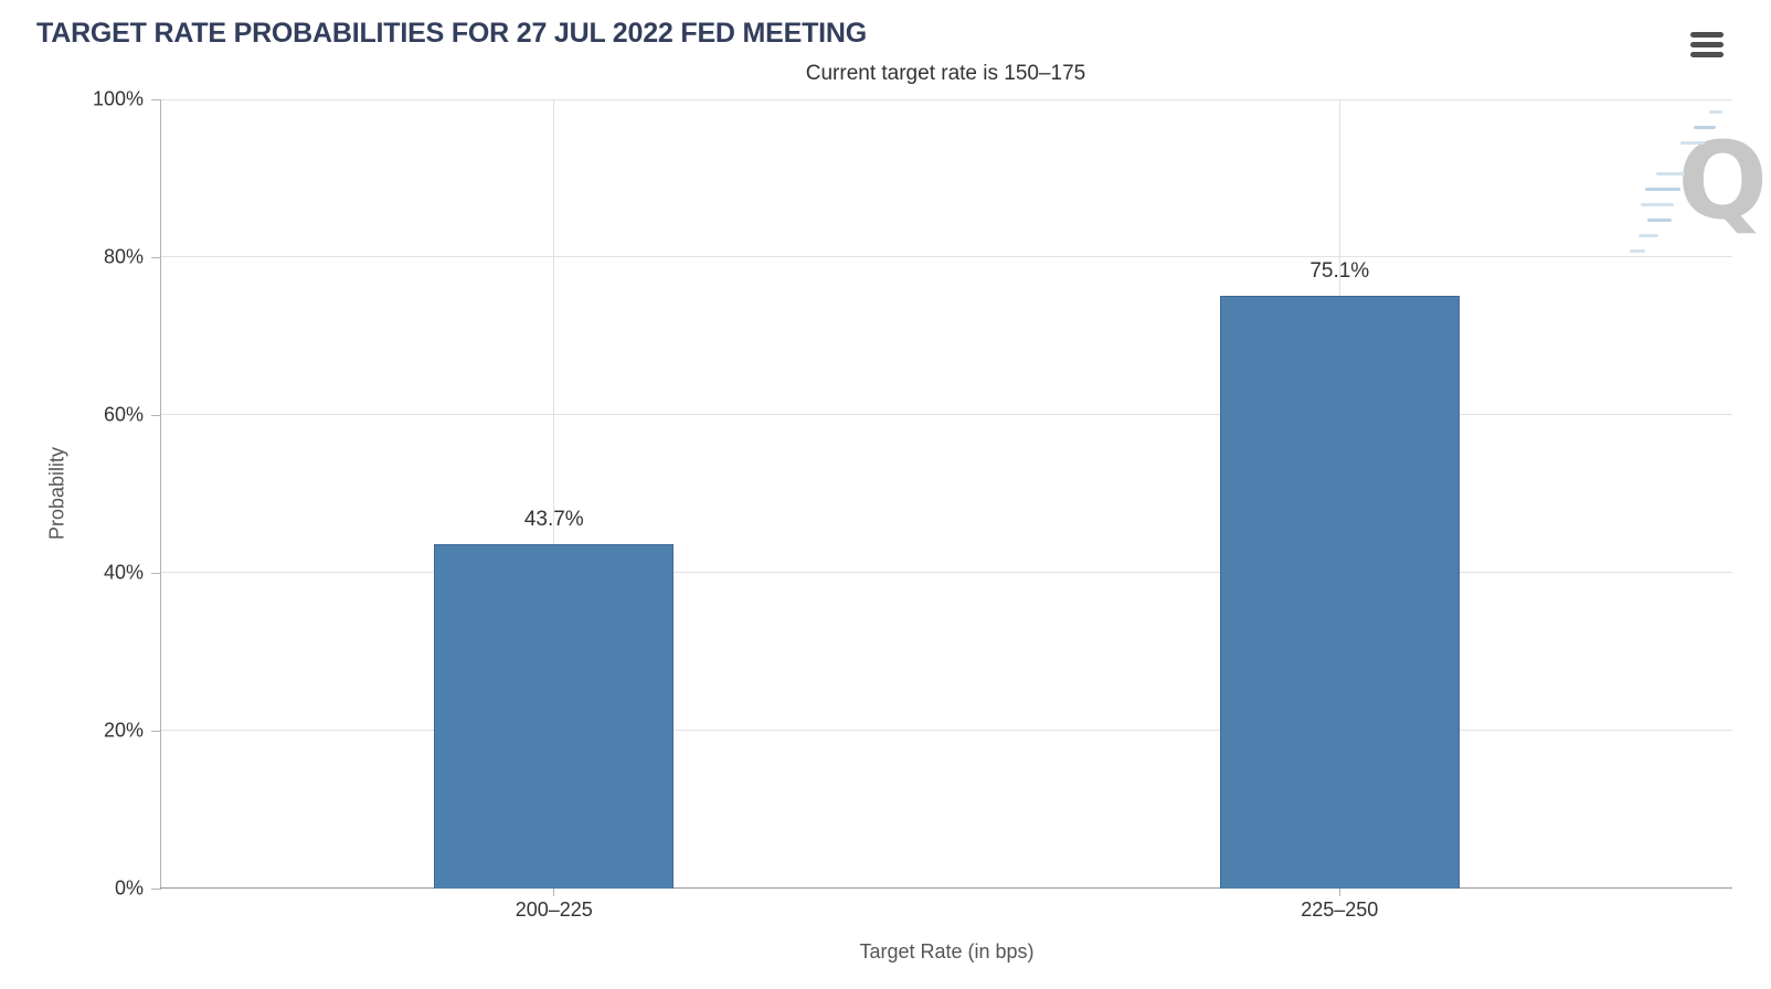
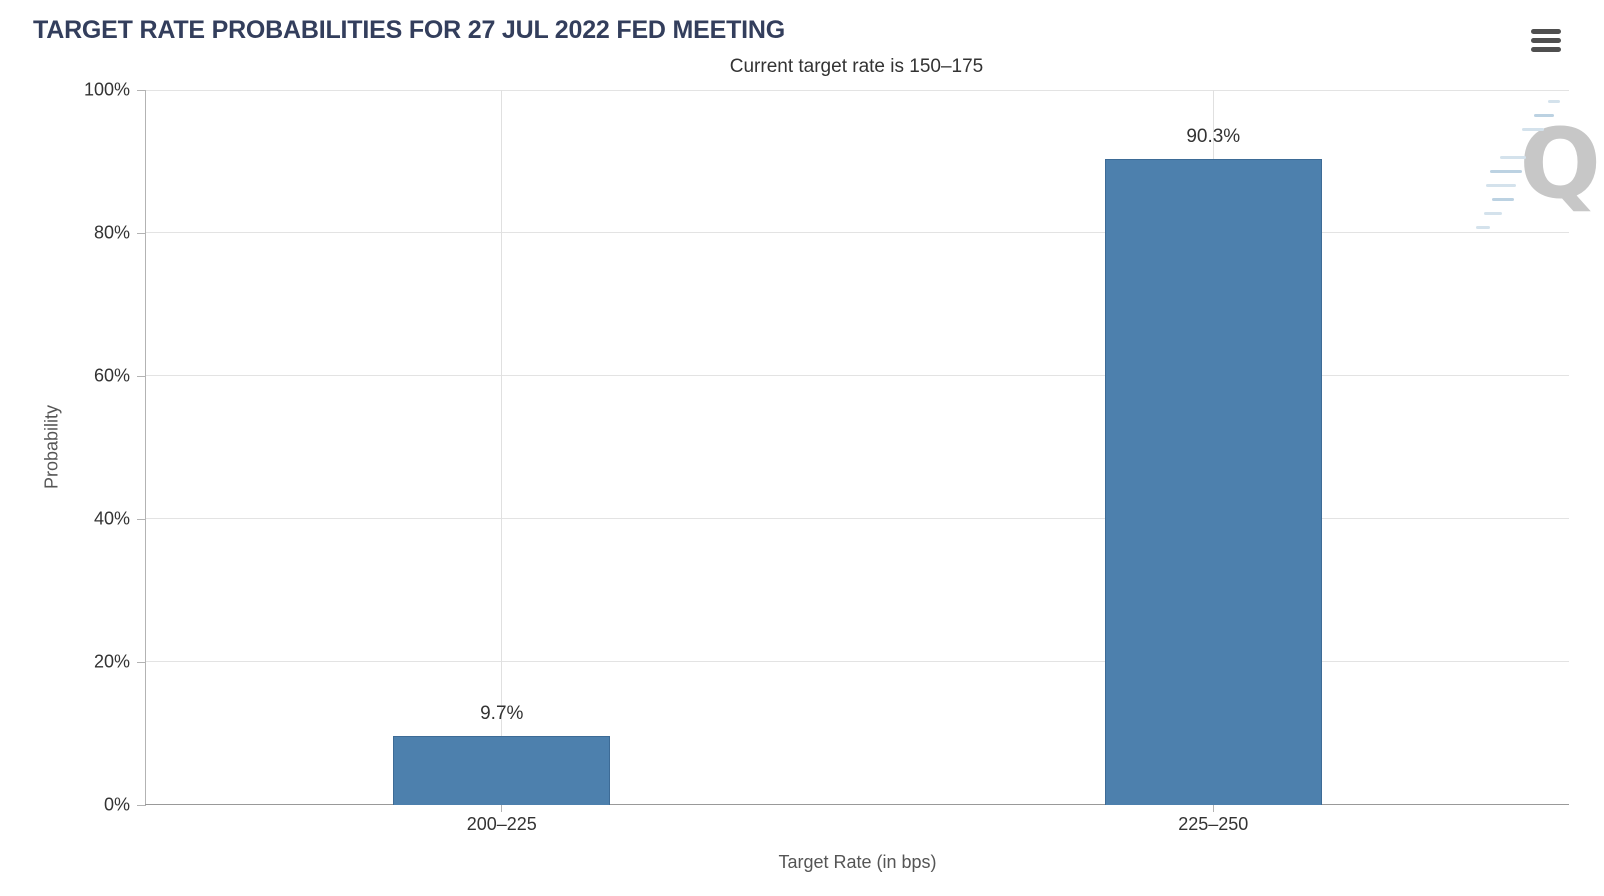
200–225: 43.7% -> 9.7%
225–250: 75.1% -> 90.3%
